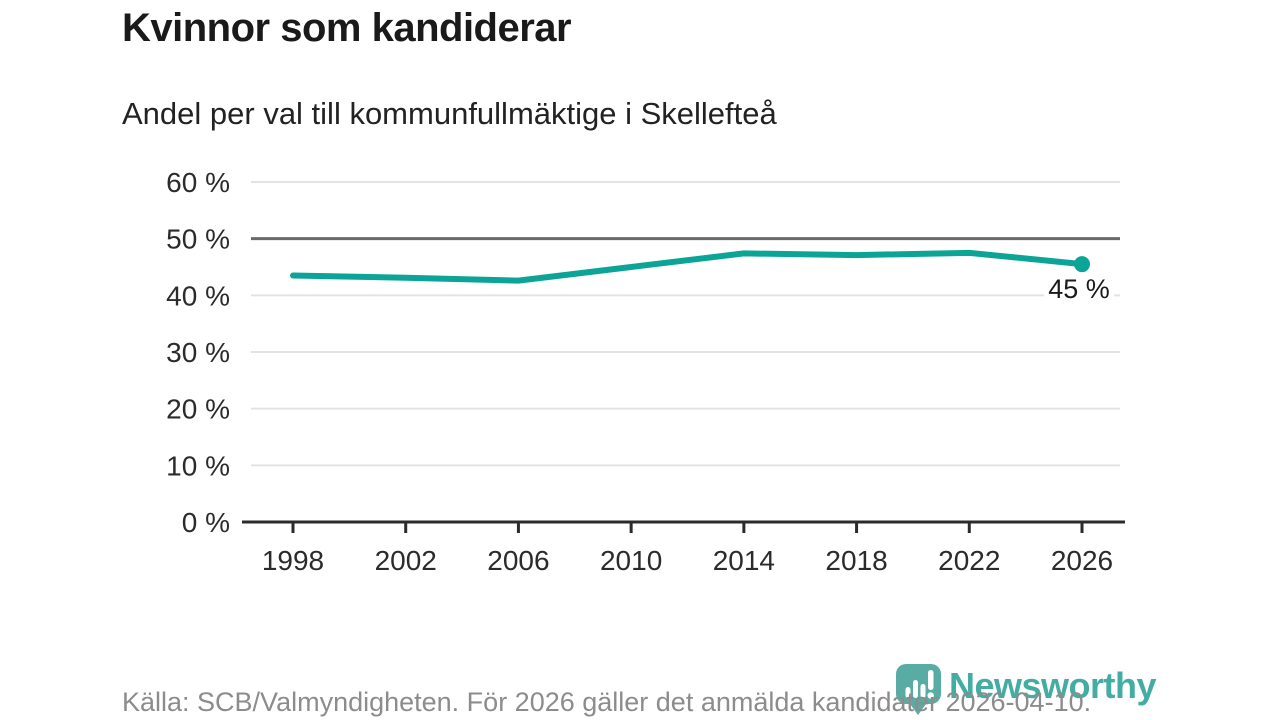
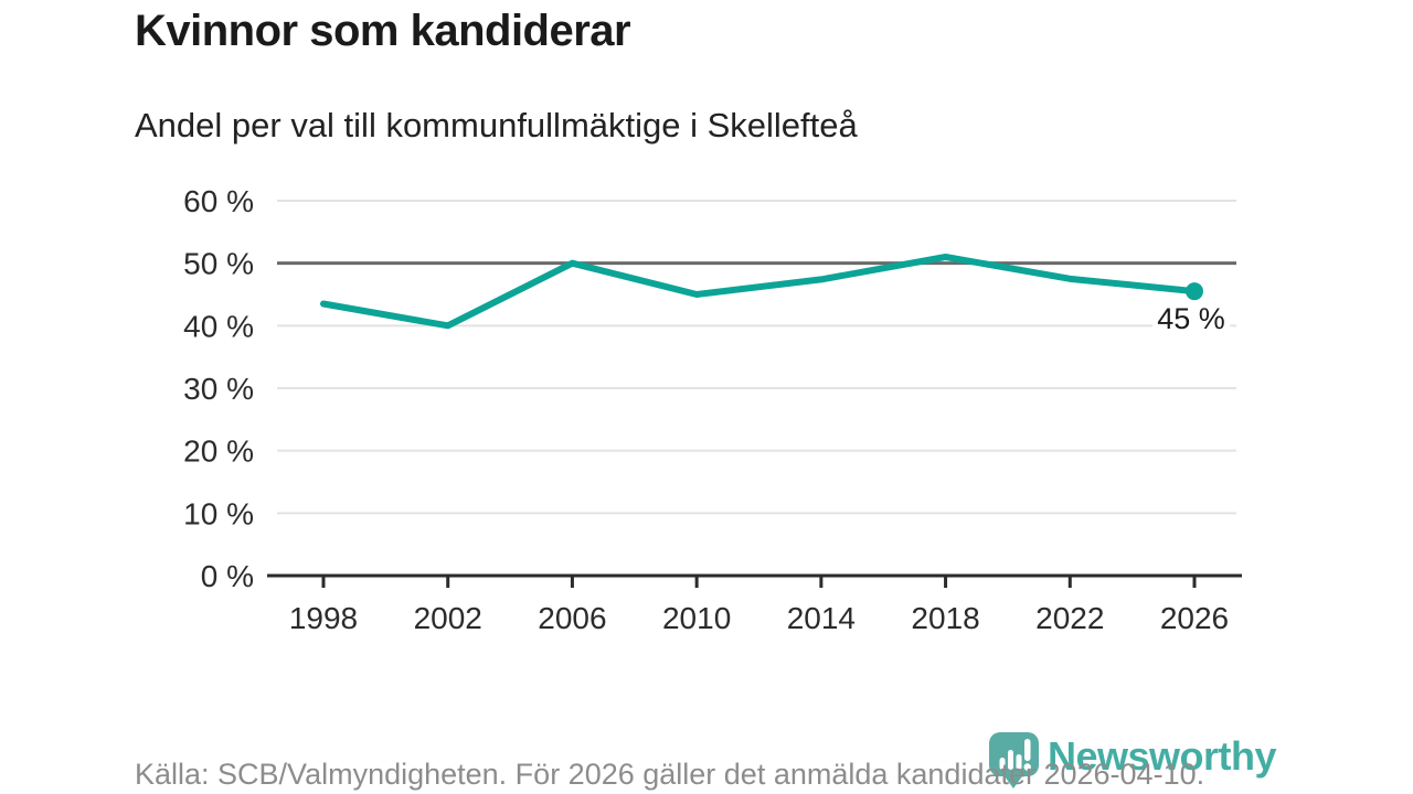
2002: 43% -> 40%
2006: 43% -> 50%
2018: 47% -> 51%
